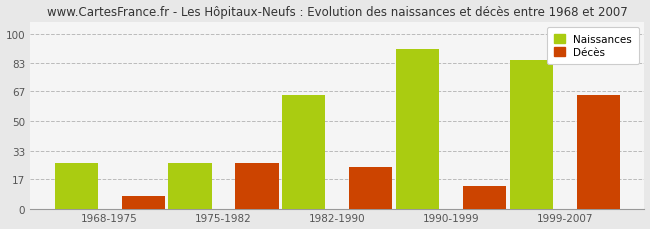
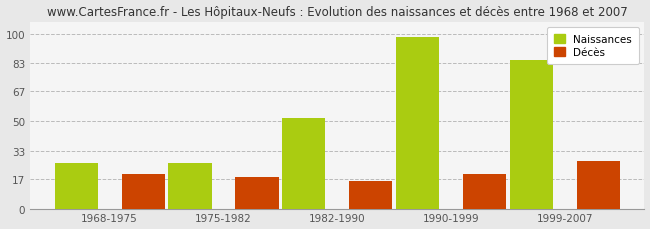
Décès/1968-1975: 7 -> 20
Décès/1975-1982: 26 -> 18
Naissances/1982-1990: 65 -> 52
Décès/1982-1990: 24 -> 16
Naissances/1990-1999: 91 -> 98
Décès/1990-1999: 13 -> 20
Décès/1999-2007: 65 -> 27
